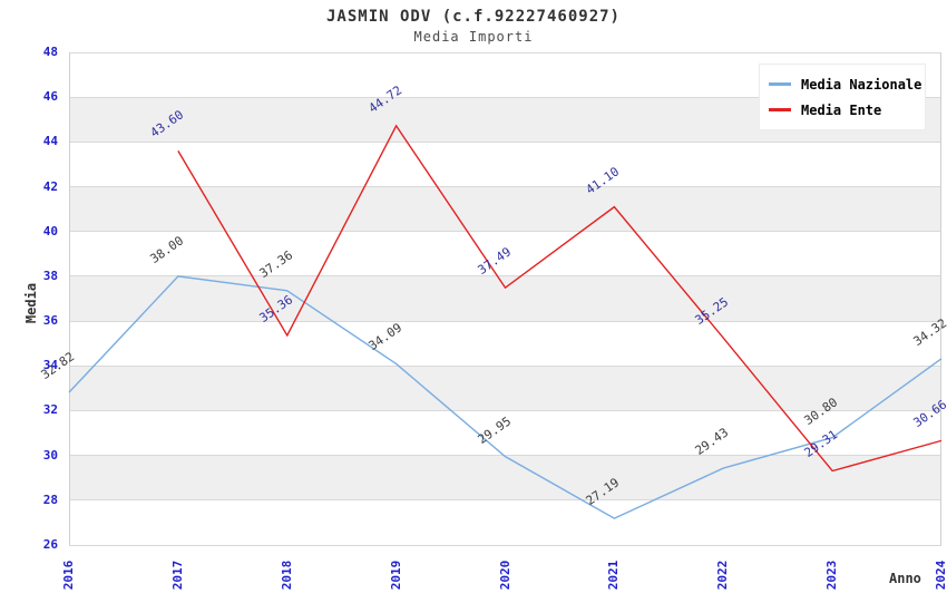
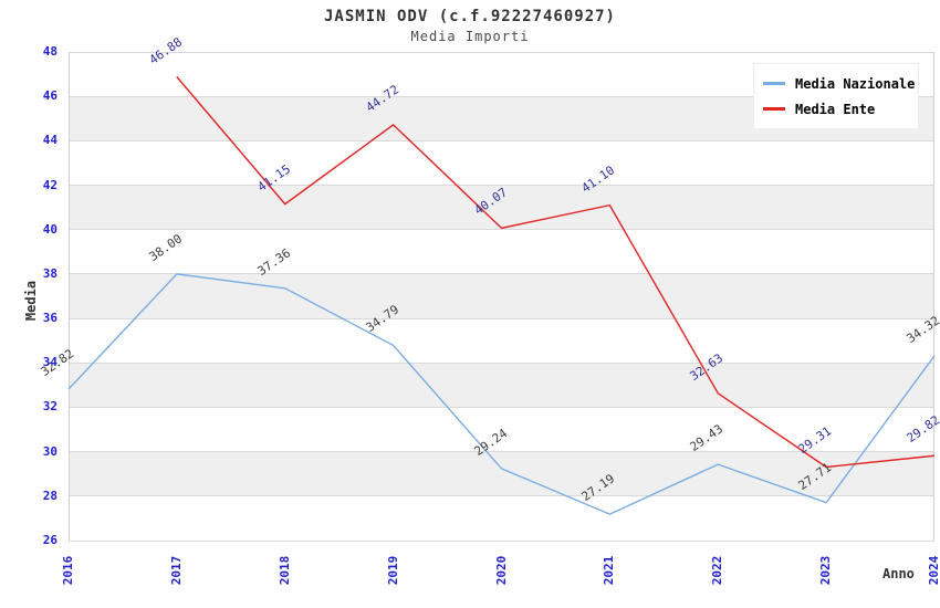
Media Ente/2017: 43.60 -> 46.88
Media Ente/2018: 35.36 -> 41.15
Media Nazionale/2019: 34.09 -> 34.79
Media Nazionale/2020: 29.95 -> 29.24
Media Ente/2020: 37.49 -> 40.07
Media Ente/2022: 35.25 -> 32.63
Media Nazionale/2023: 30.80 -> 27.71
Media Ente/2024: 30.66 -> 29.82
